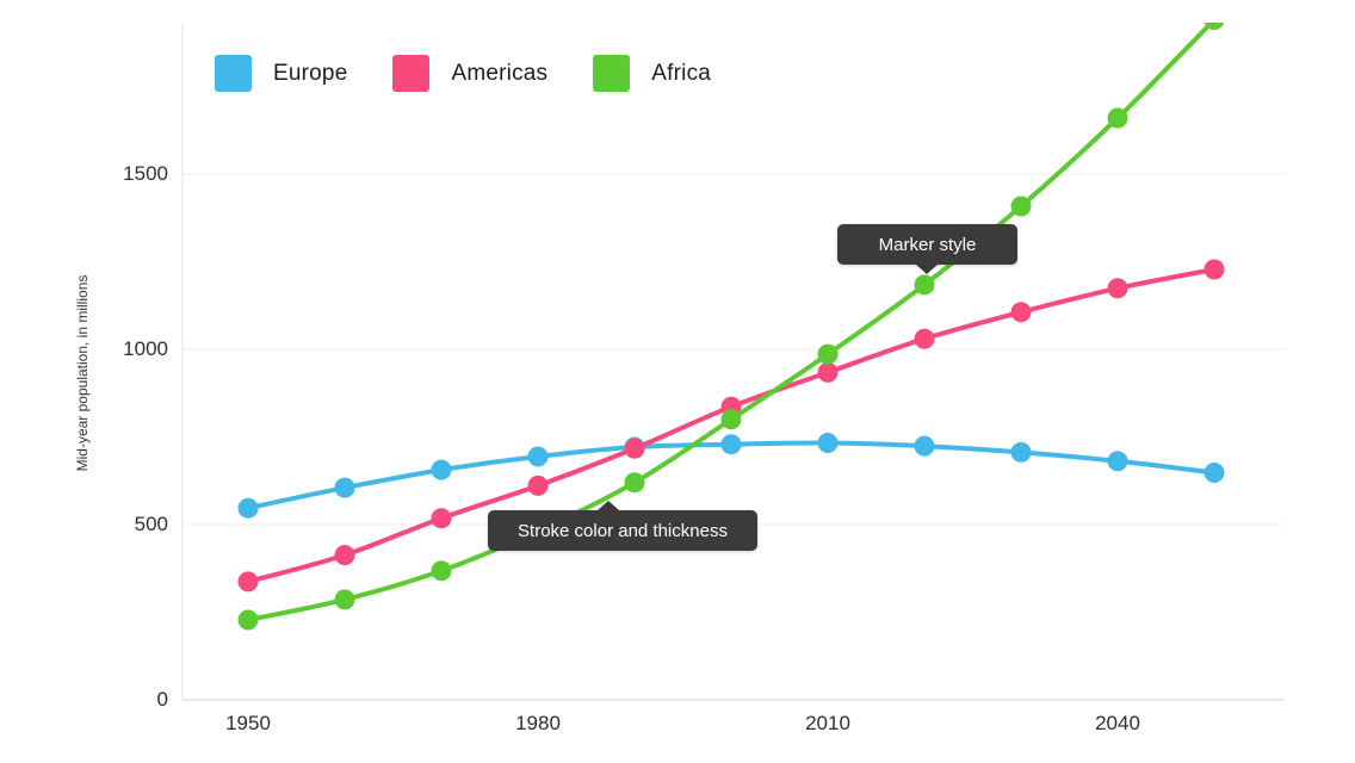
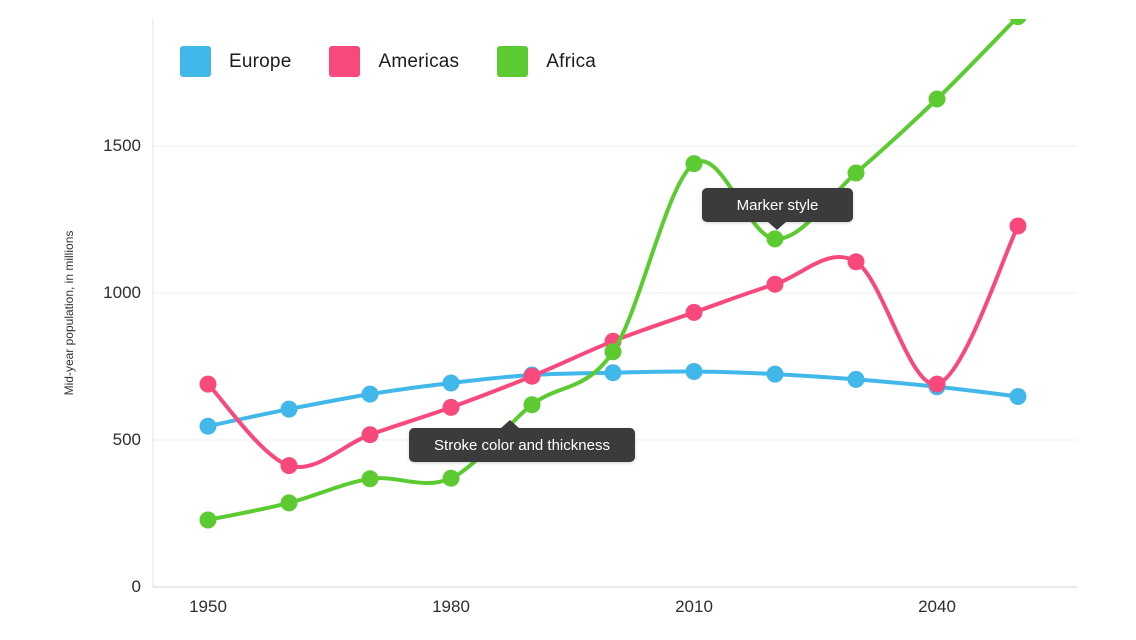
Americas/1950: 340 -> 690
Africa/1980: 480 -> 370
Africa/2010: 990 -> 1440
Americas/2040: 1170 -> 690
